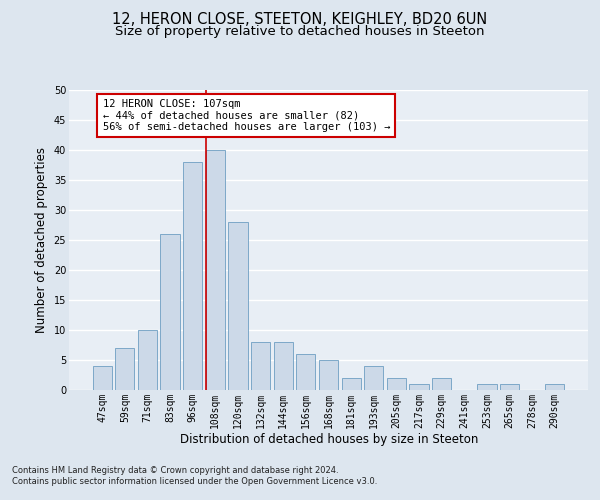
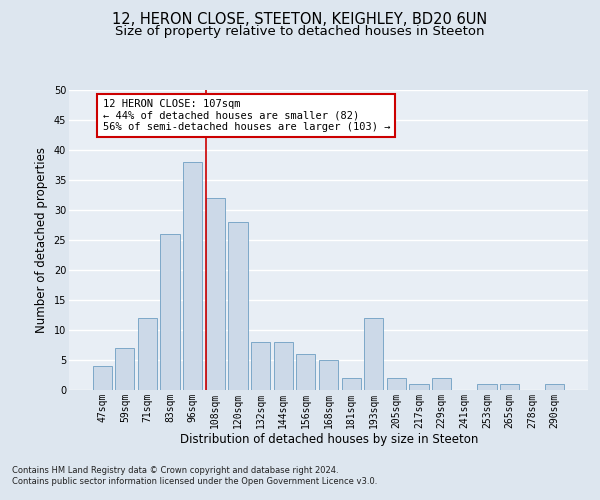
71sqm: 10 -> 12
108sqm: 40 -> 32
193sqm: 4 -> 12
